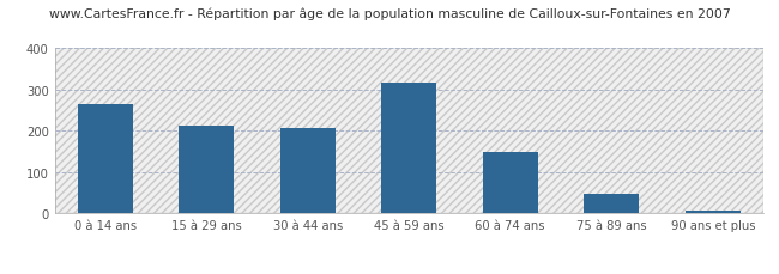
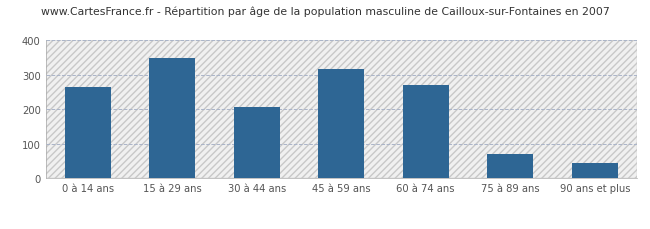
15 à 29 ans: 212 -> 350
60 à 74 ans: 149 -> 270
75 à 89 ans: 47 -> 70
90 ans et plus: 7 -> 45
